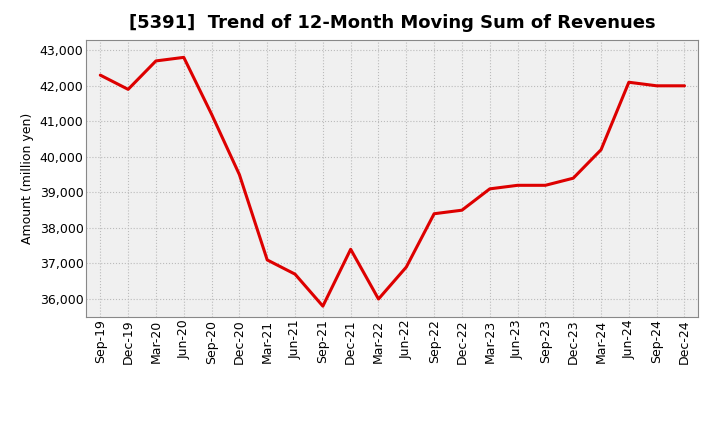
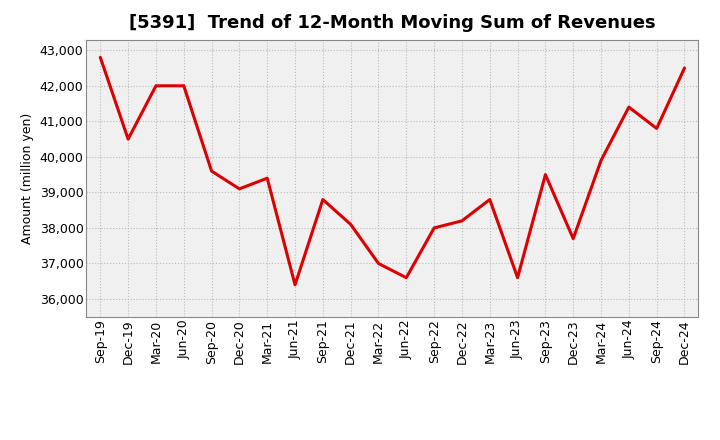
Sep-19: 42,300 -> 42,800
Dec-19: 41,900 -> 40,500
Mar-20: 42,700 -> 42,000
Jun-20: 42,800 -> 42,000
Sep-20: 41,200 -> 39,600
Dec-20: 39,500 -> 39,100
Mar-21: 37,100 -> 39,400
Jun-21: 36,700 -> 36,400
Sep-21: 35,800 -> 38,800
Dec-21: 37,400 -> 38,100
Mar-22: 36,000 -> 37,000
Jun-22: 36,900 -> 36,600
Sep-22: 38,400 -> 38,000
Dec-22: 38,500 -> 38,200
Mar-23: 39,100 -> 38,800
Jun-23: 39,200 -> 36,600
Sep-23: 39,200 -> 39,500
Dec-23: 39,400 -> 37,700
Mar-24: 40,200 -> 39,900
Jun-24: 42,100 -> 41,400
Sep-24: 42,000 -> 40,800
Dec-24: 42,000 -> 42,500
